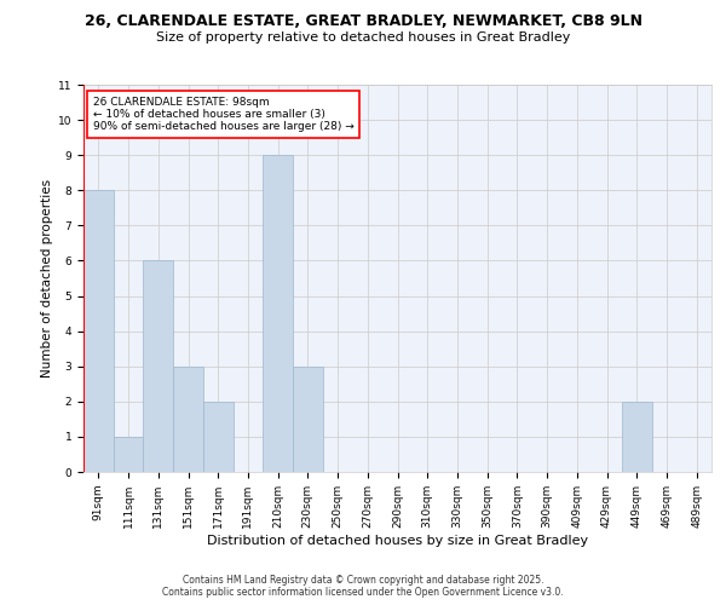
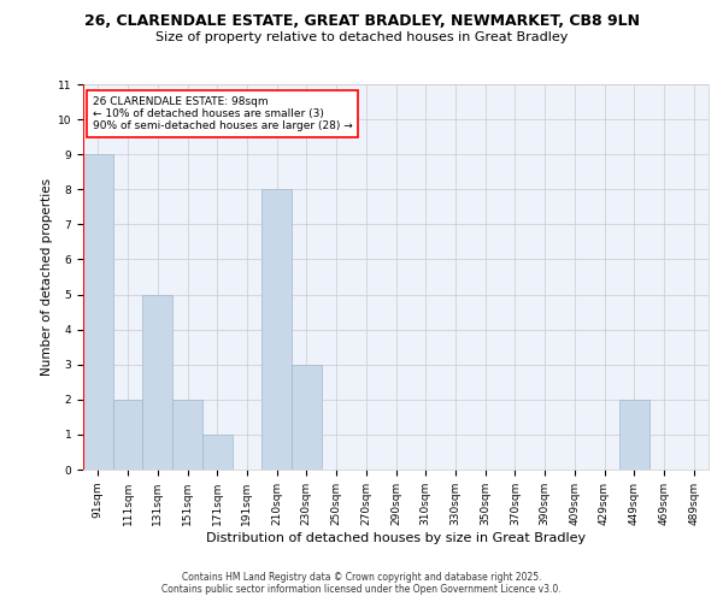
91sqm: 8 -> 9
111sqm: 1 -> 2
131sqm: 6 -> 5
151sqm: 3 -> 2
171sqm: 2 -> 1
210sqm: 9 -> 8
